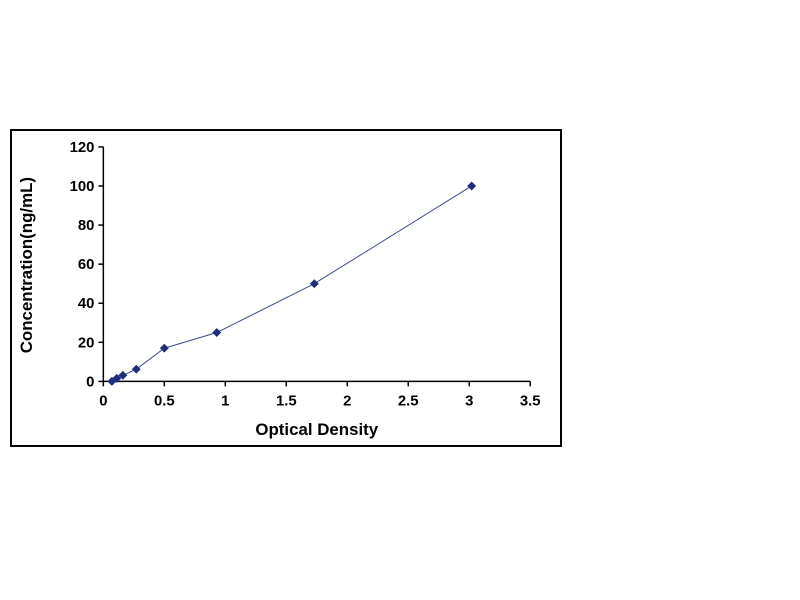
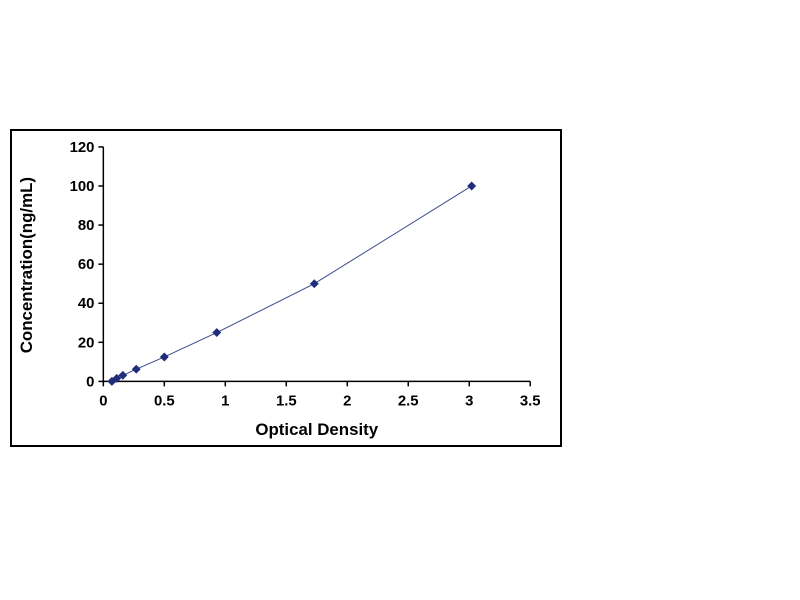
0.5: 17 -> 12
